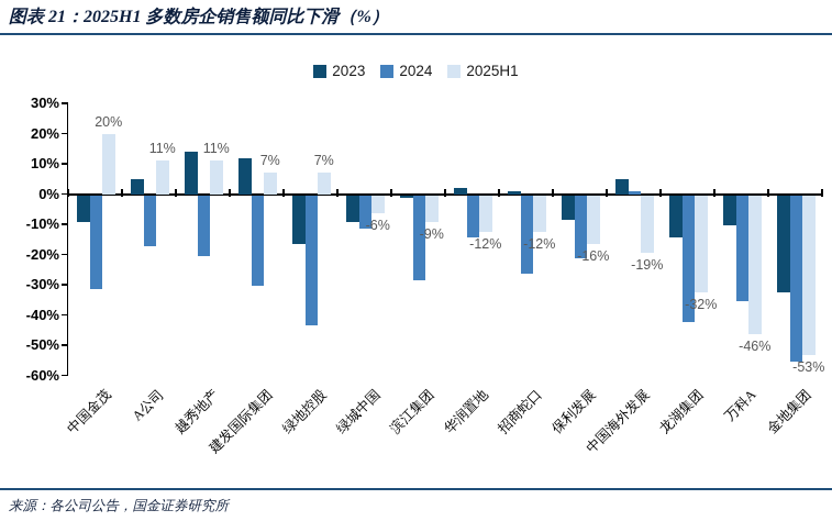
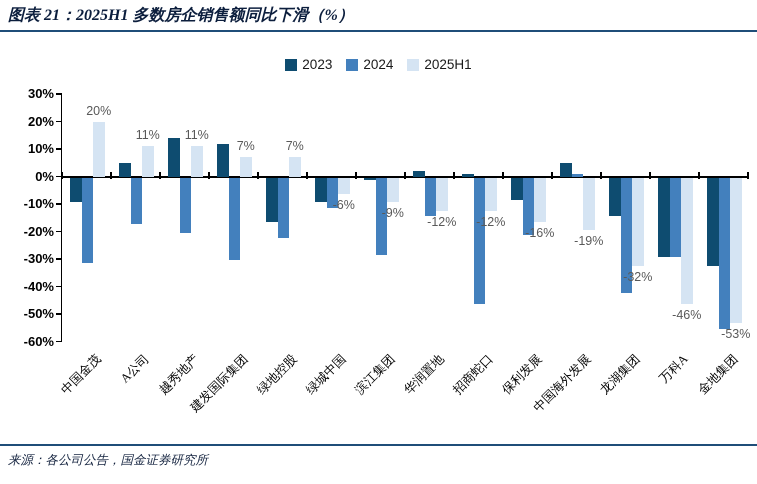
2024/绿地控股: -43% -> -22%
2024/招商蛇口: -26% -> -46%
2023/万科A: -10% -> -29%
2024/万科A: -35% -> -29%
